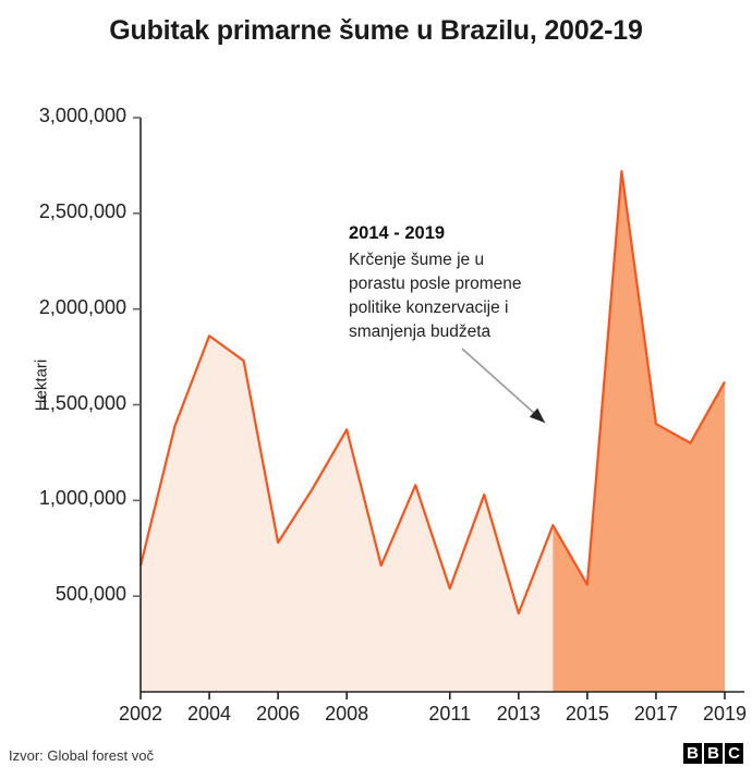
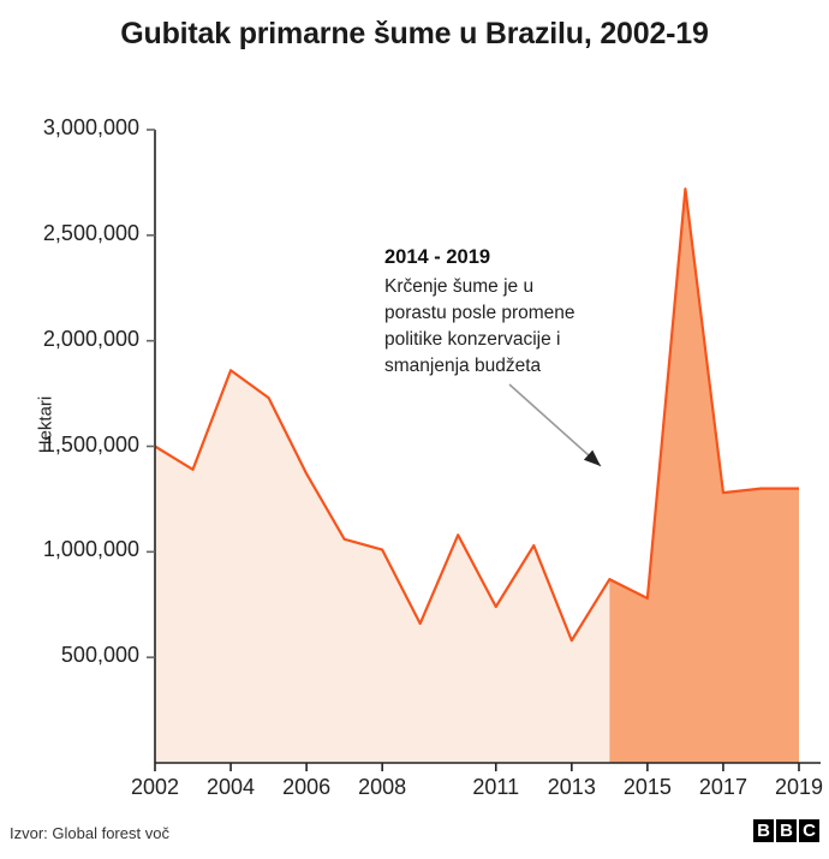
2002: 660000 -> 1500000
2006: 780000 -> 1370000
2008: 1370000 -> 1010000
2011: 540000 -> 740000
2013: 410000 -> 580000
2015: 560000 -> 780000
2017: 1400000 -> 1280000
2019: 1620000 -> 1300000
